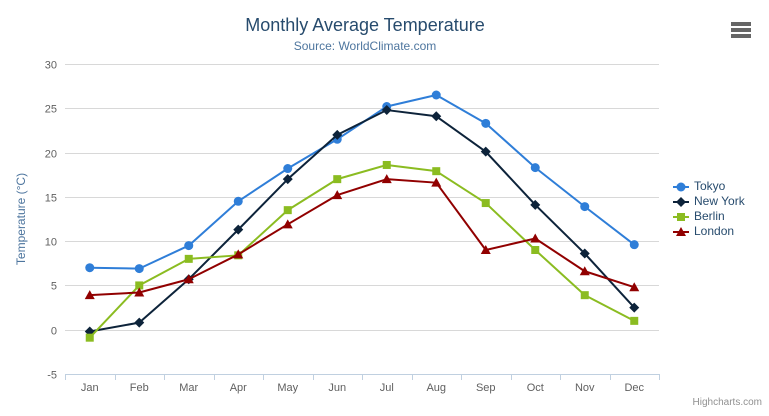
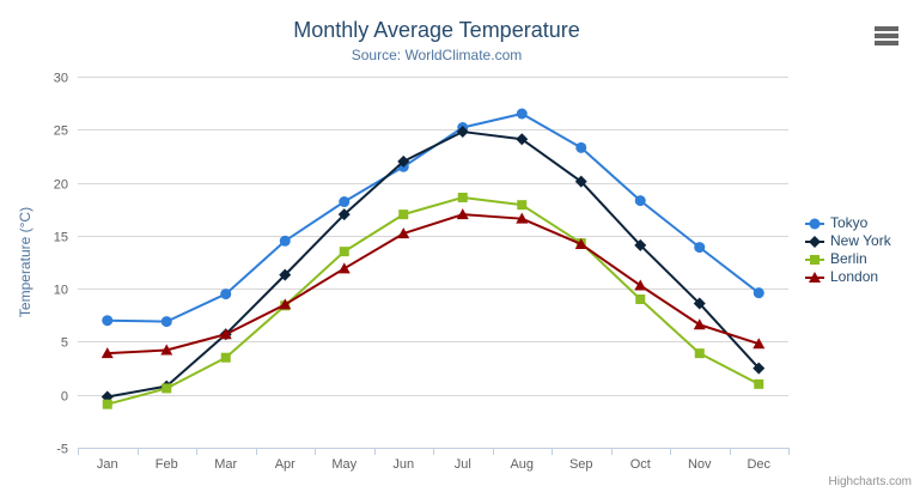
Berlin/Feb: 5 -> 1
Berlin/Mar: 8 -> 4
London/Sep: 9 -> 14
